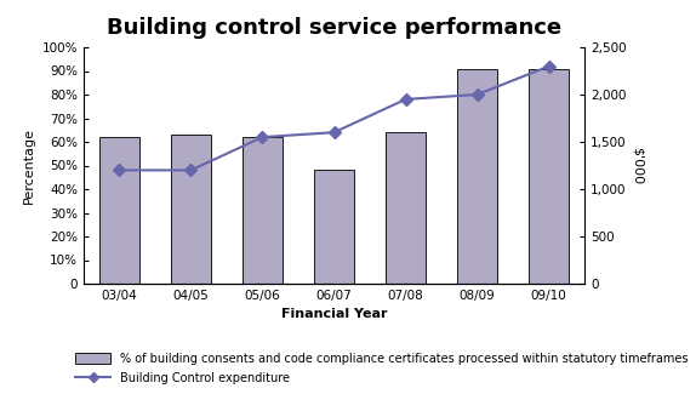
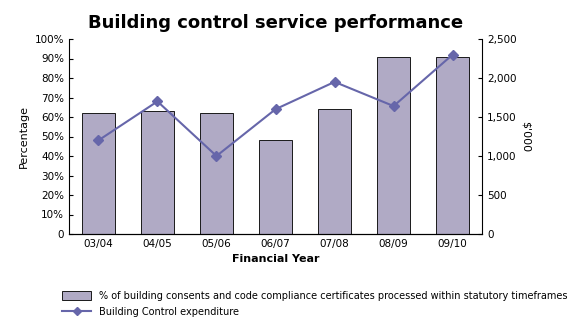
Building Control expenditure/04/05: 1,200 -> 1,700
Building Control expenditure/05/06: 1,550 -> 1,000
Building Control expenditure/08/09: 2,000 -> 1,640
